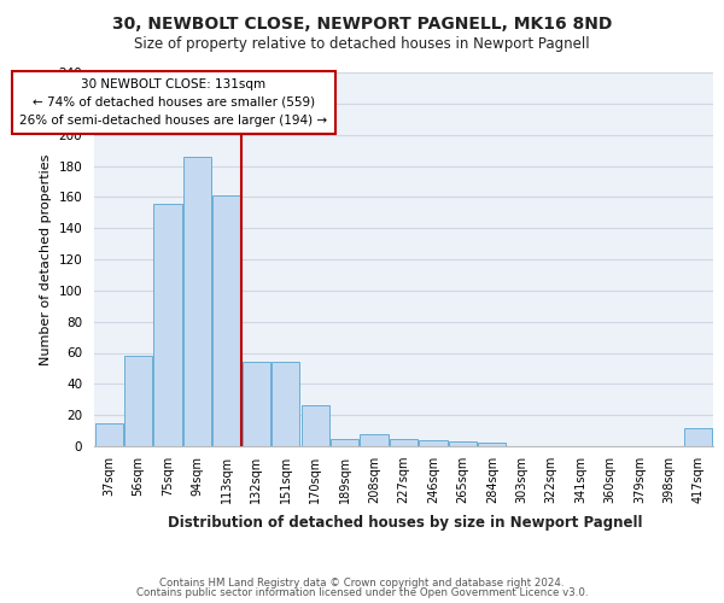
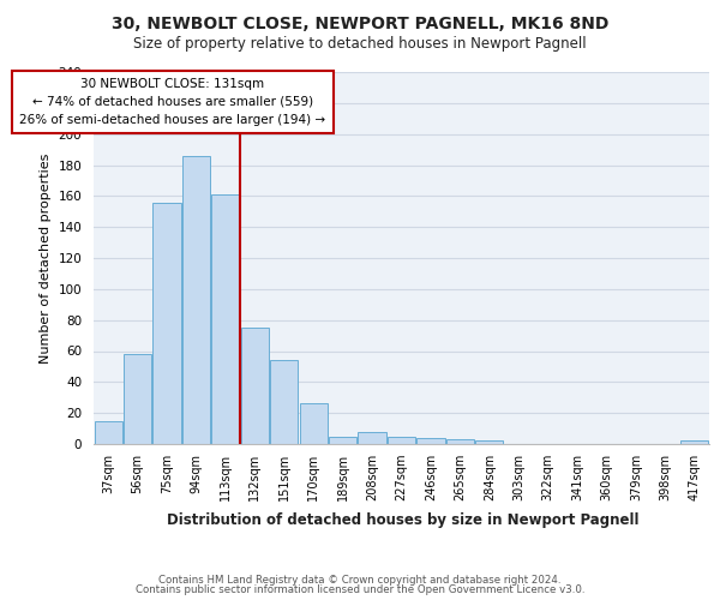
132sqm: 54 -> 75
417sqm: 12 -> 2
